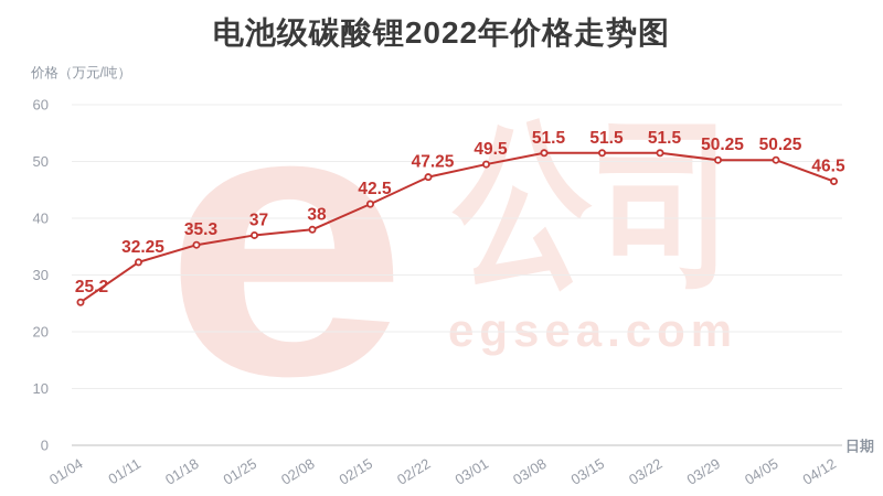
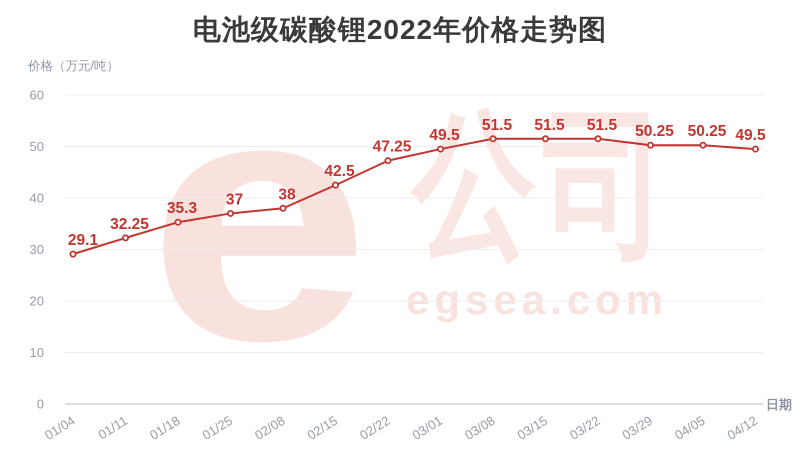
01/04: 25.2 -> 29.1
04/12: 46.5 -> 49.5
